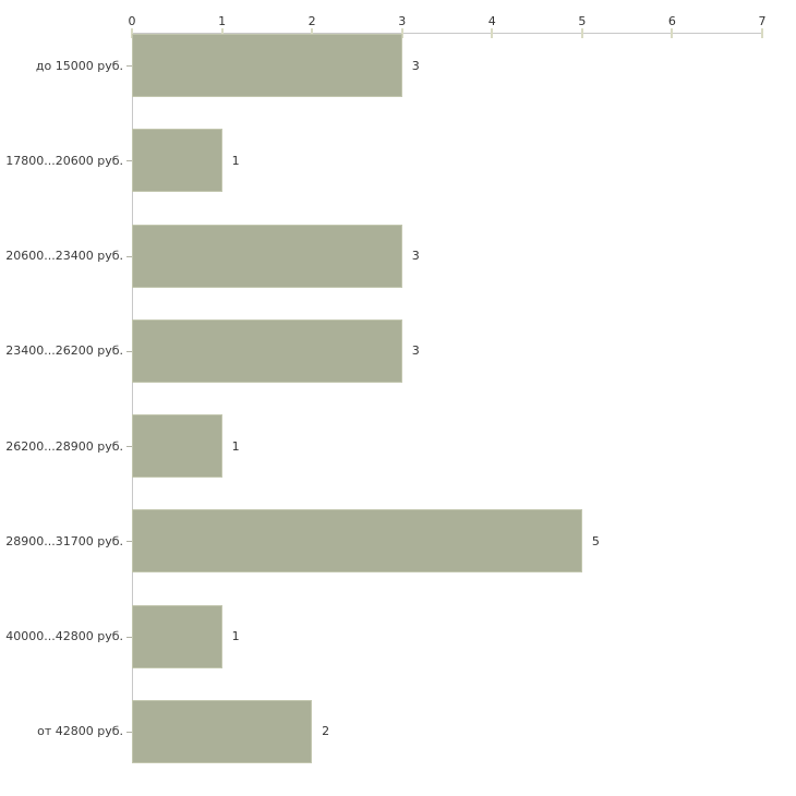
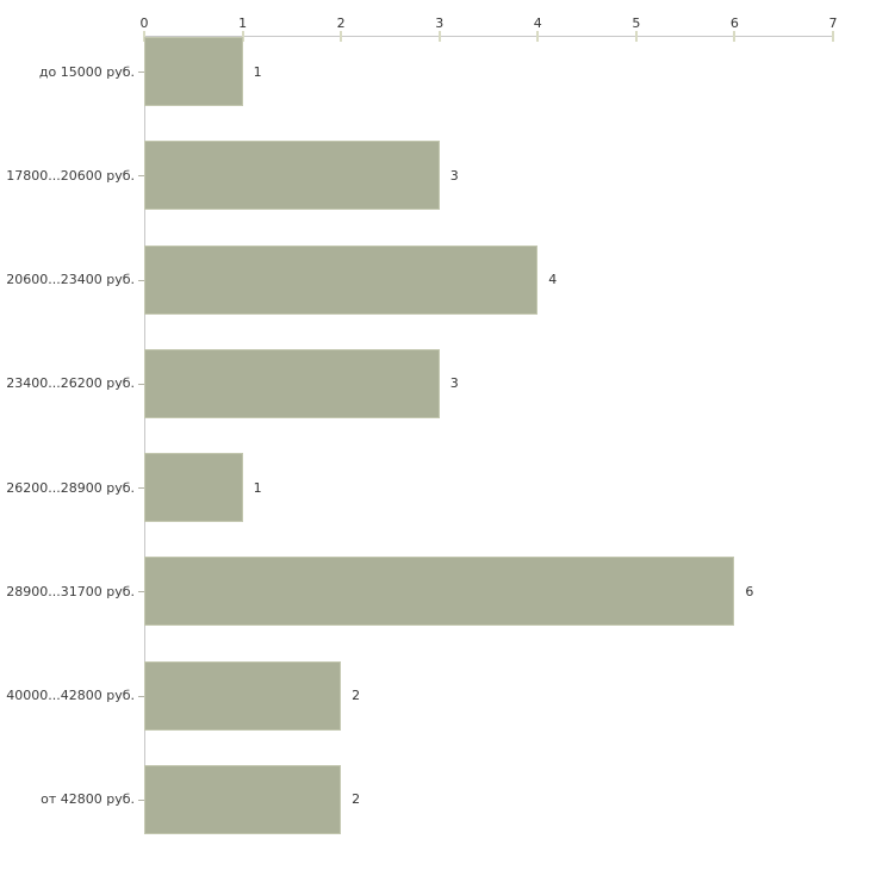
до 15000 руб.: 3 -> 1
17800...20600 руб.: 1 -> 3
20600...23400 руб.: 3 -> 4
28900...31700 руб.: 5 -> 6
40000...42800 руб.: 1 -> 2
